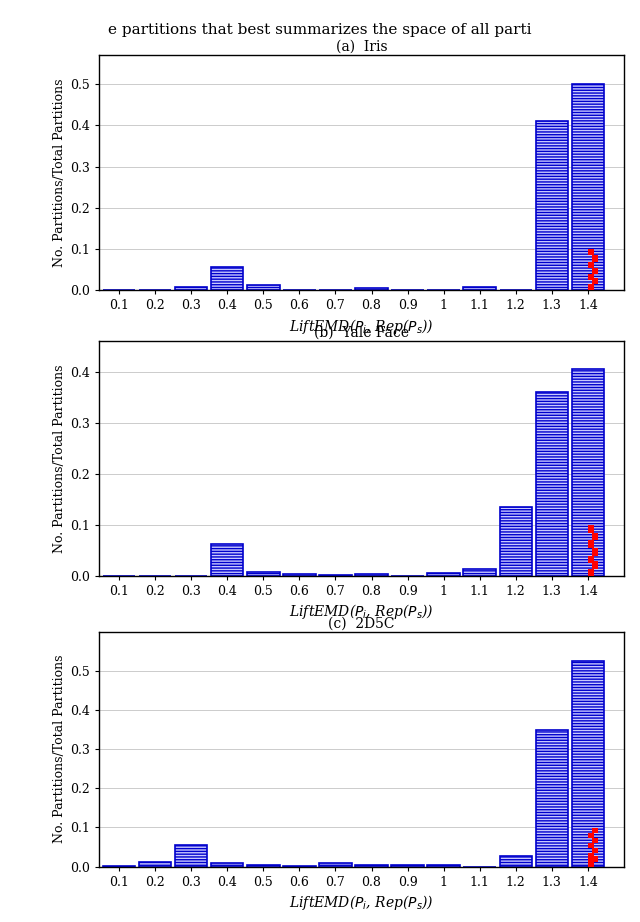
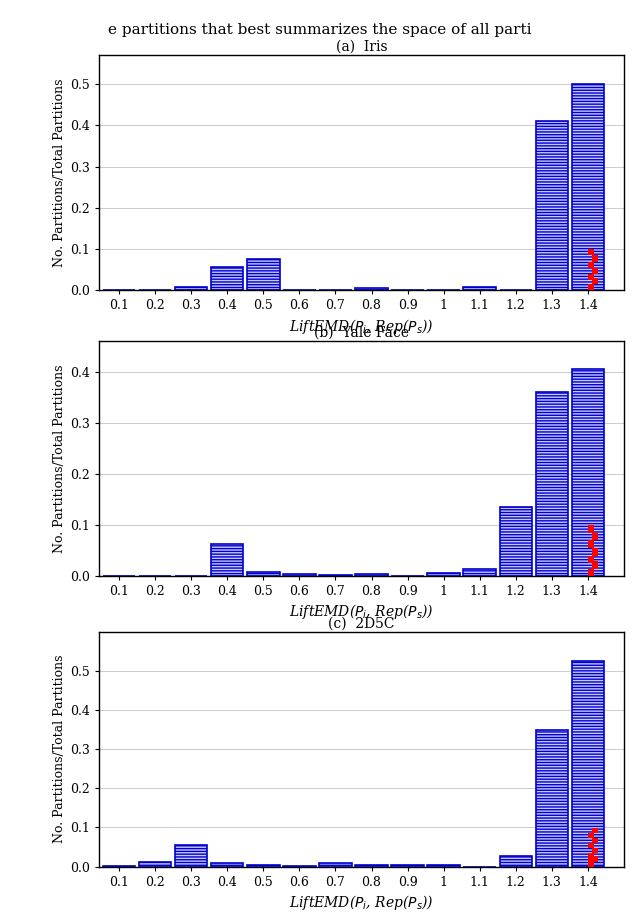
(a) Iris/0.5: 0.012 -> 0.075
